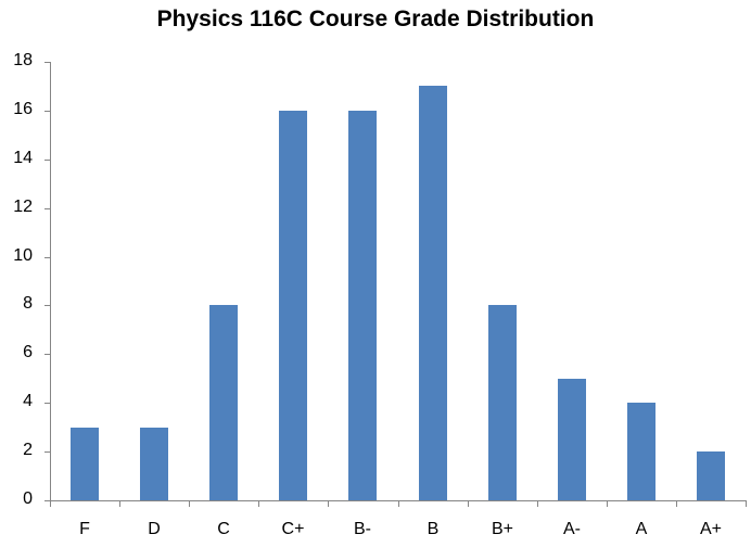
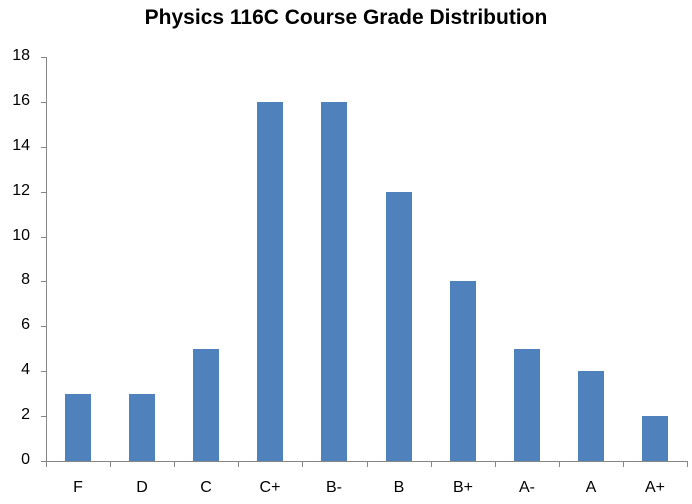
C: 8 -> 5
B: 17 -> 12
